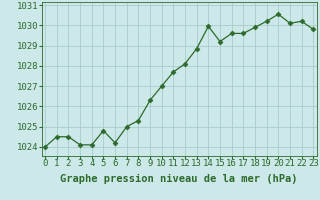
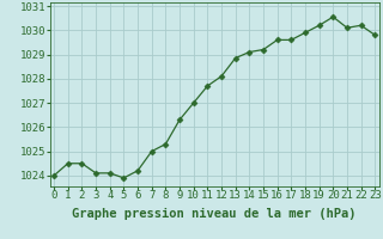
5: 1024.80 -> 1023.90
14: 1029.95 -> 1029.10
